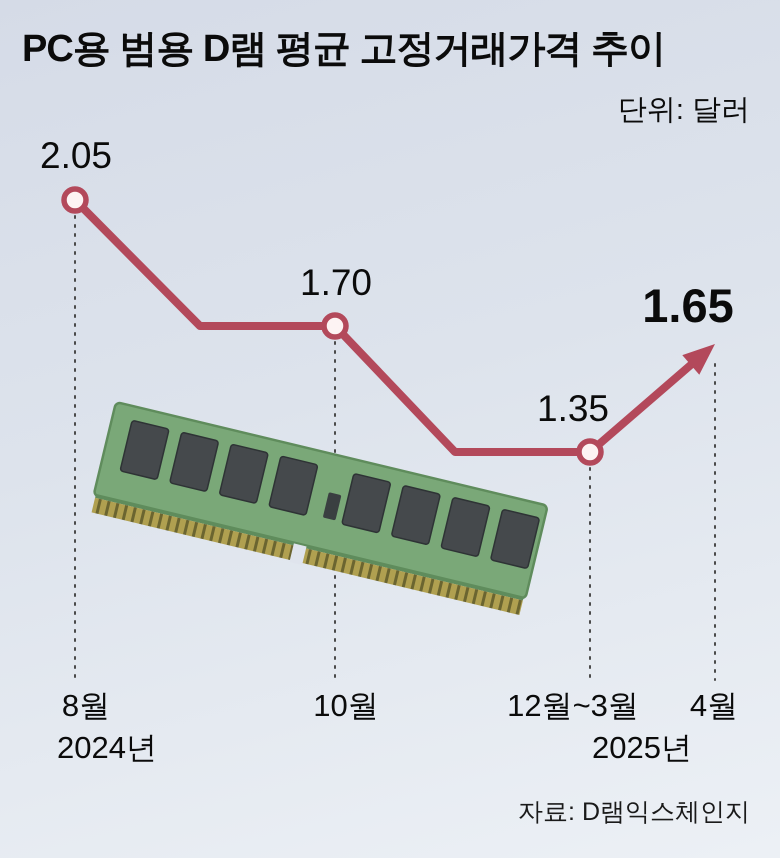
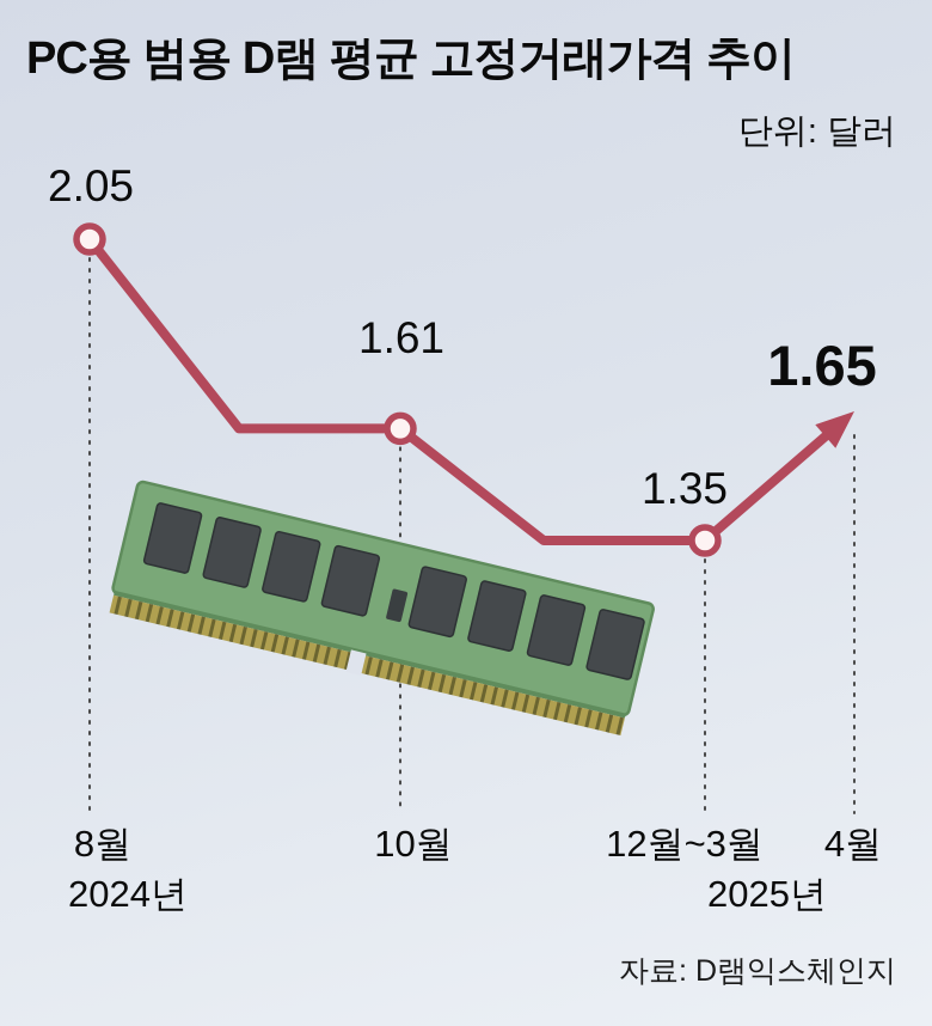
10월: 1.70 -> 1.61
